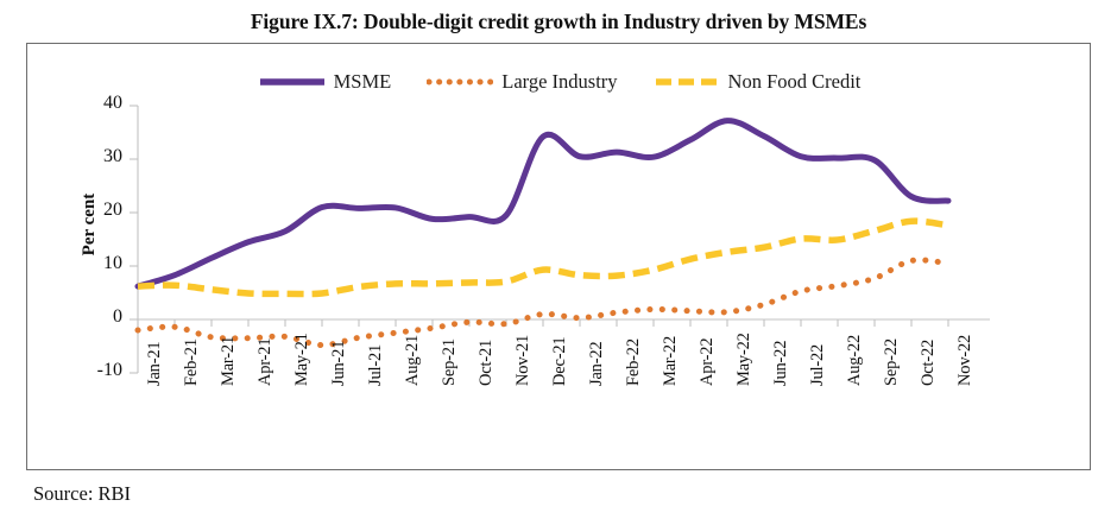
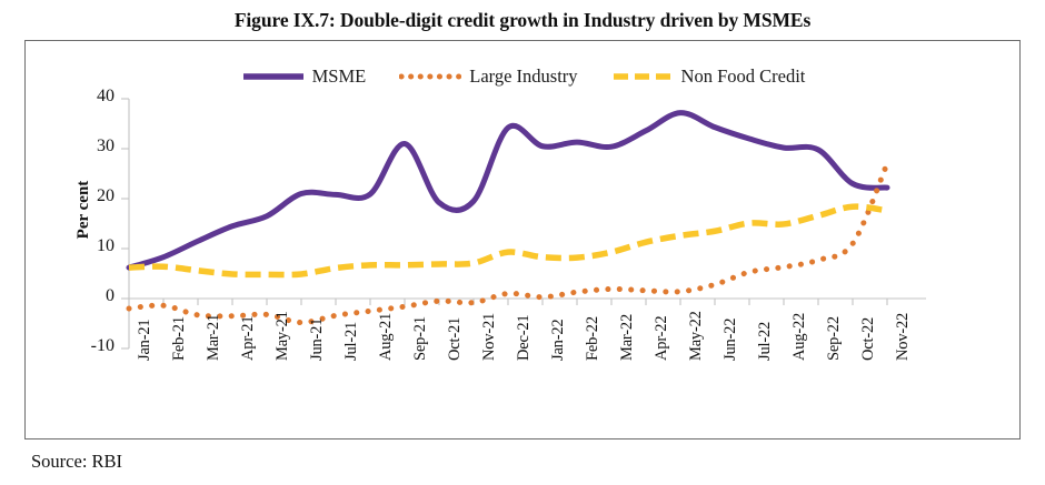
MSME/Sep-21: 19 -> 31
MSME/Jul-22: 30 -> 32
Large Industry/Nov-22: 10 -> 27
